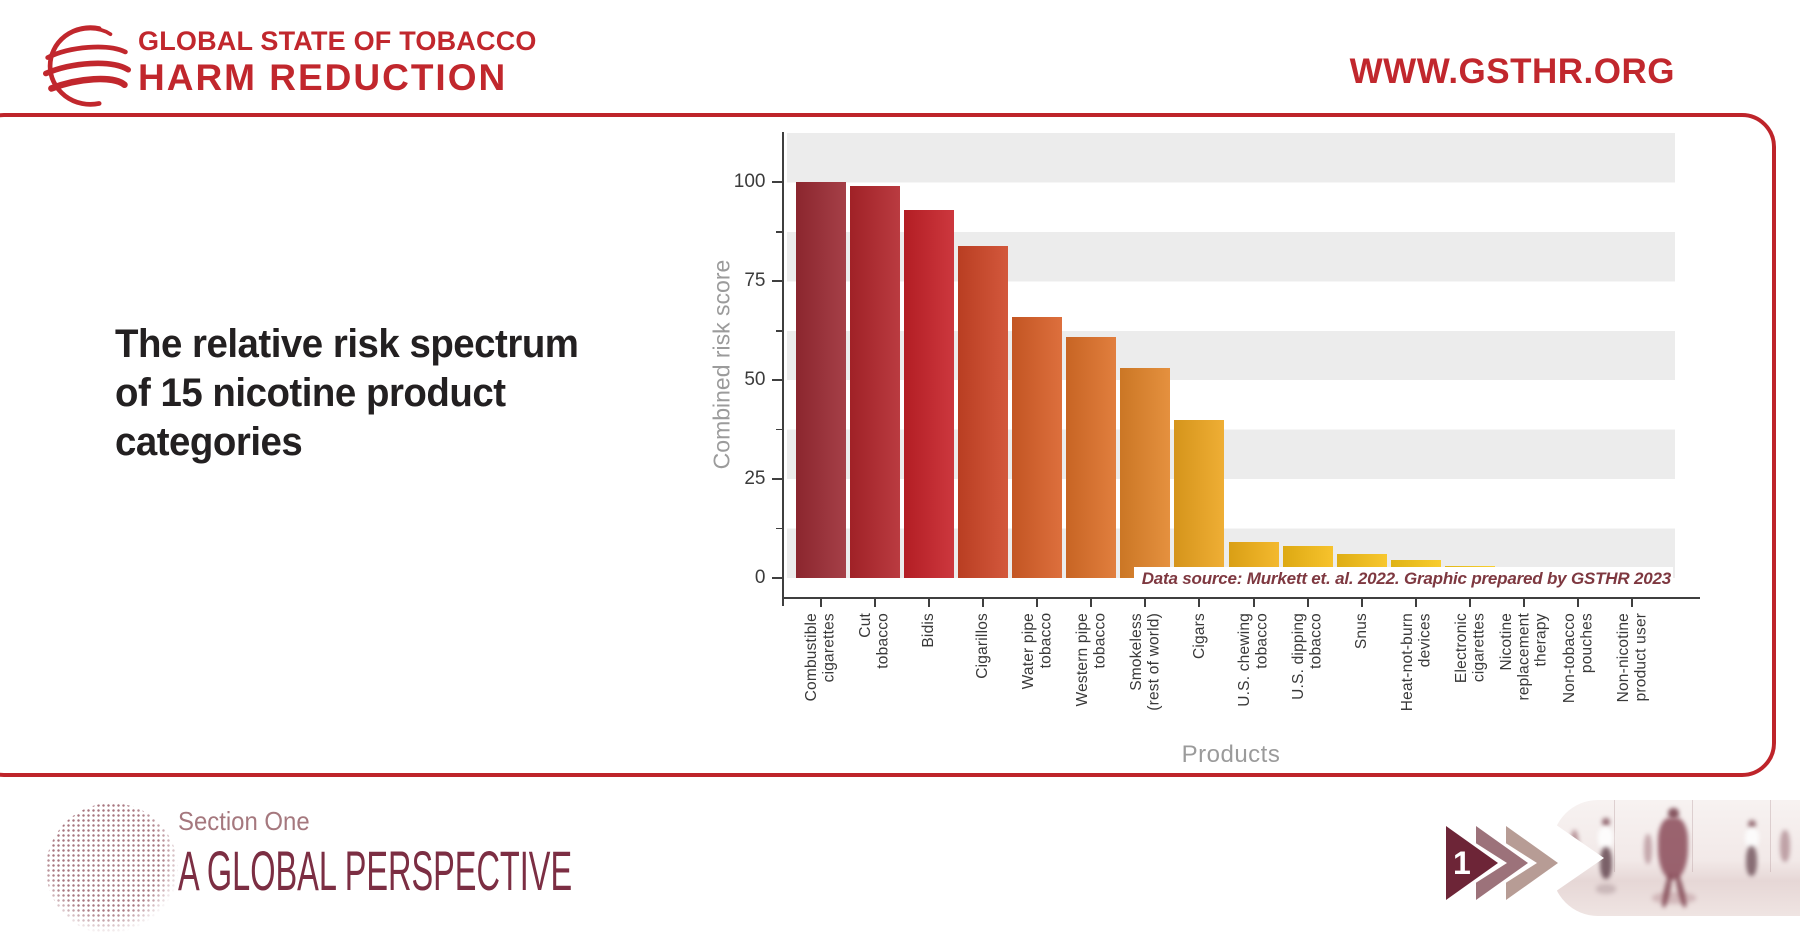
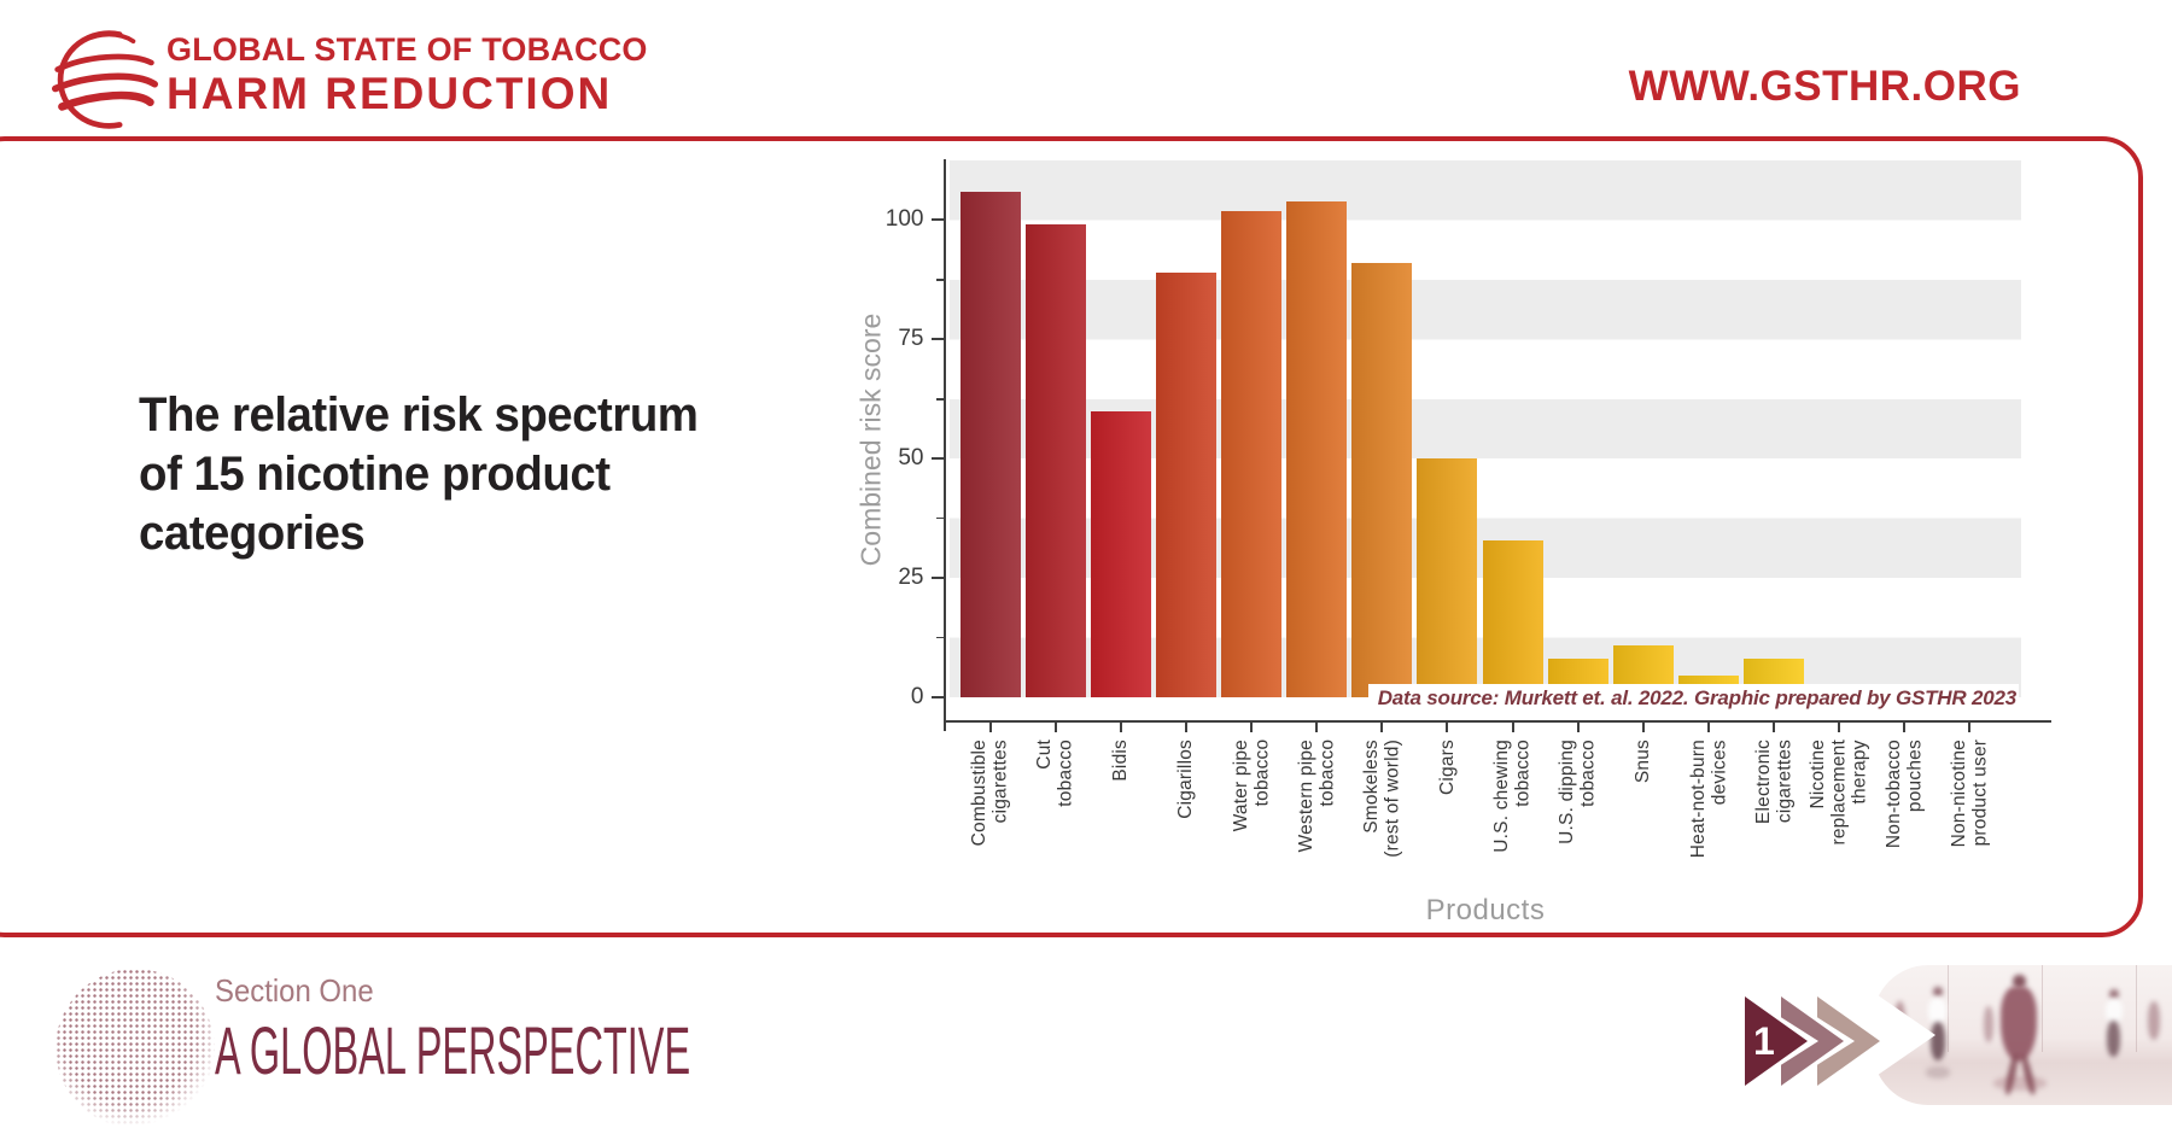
Combustible cigarettes: 100 -> 106
Bidis: 93 -> 60
Cigarillos: 84 -> 89
Water pipe tobacco: 66 -> 102
Western pipe tobacco: 61 -> 104
Smokeless (rest of world): 53 -> 91
Cigars: 40 -> 50
U.S. chewing tobacco: 9 -> 33
Snus: 6 -> 11
Electronic cigarettes: 3 -> 8
